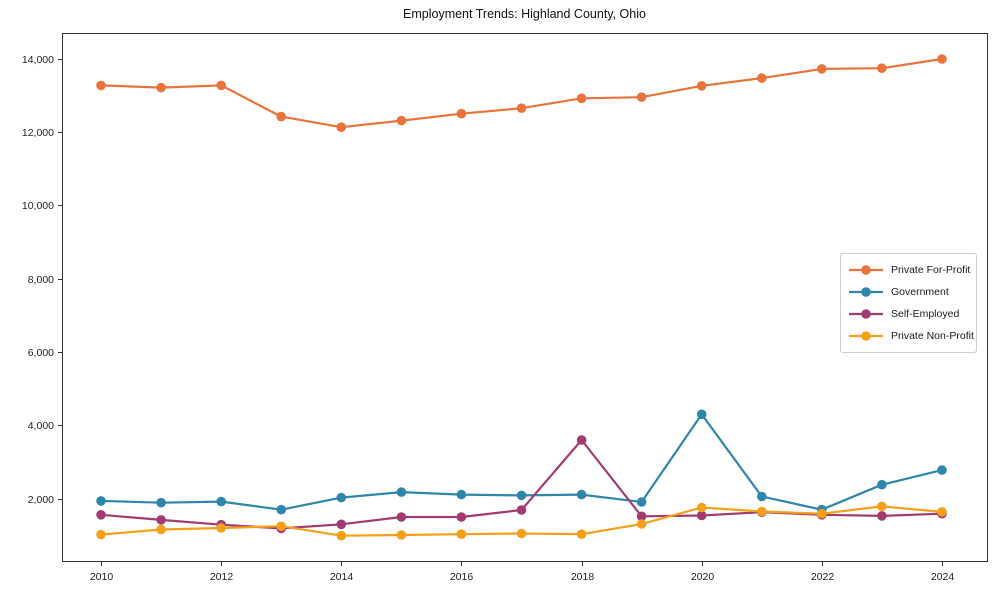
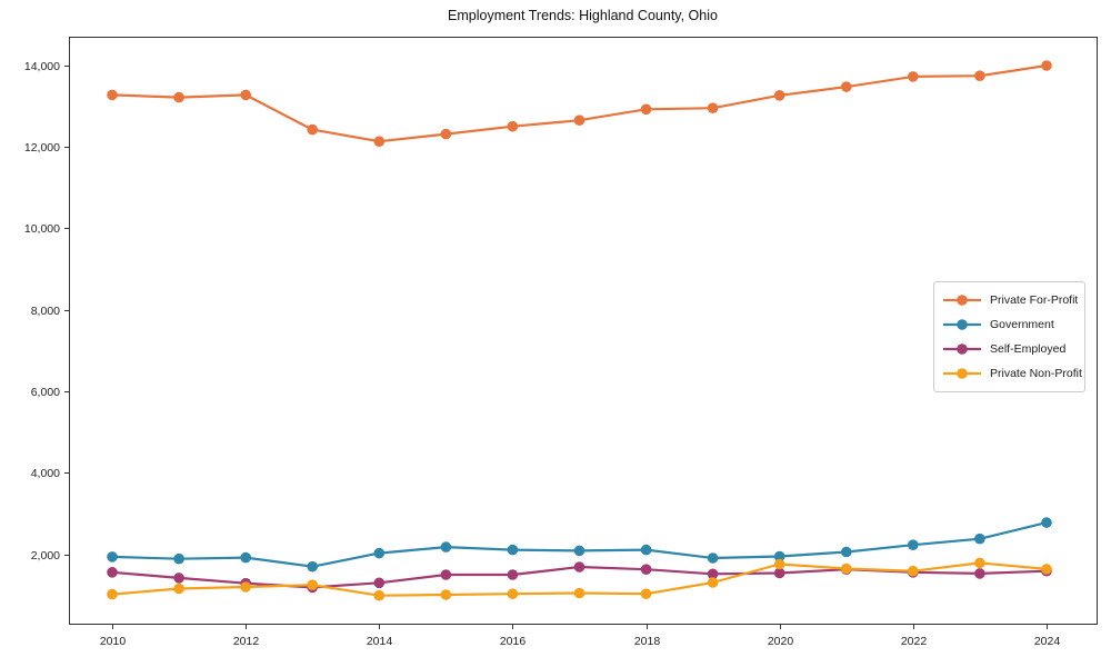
Self-Employed/2018: 3600 -> 1600
Government/2020: 4300 -> 2000
Government/2022: 1700 -> 2200
